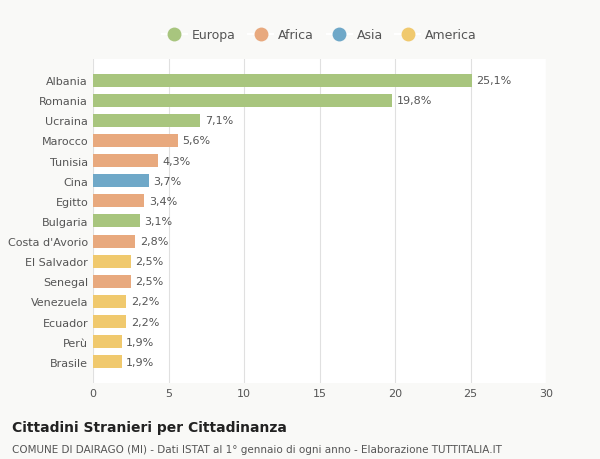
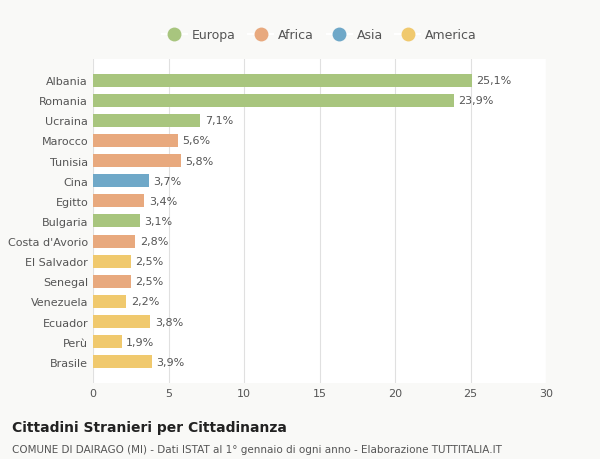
Romania: 19,8% -> 23,9%
Tunisia: 4,3% -> 5,8%
Ecuador: 2,2% -> 3,8%
Brasile: 1,9% -> 3,9%
